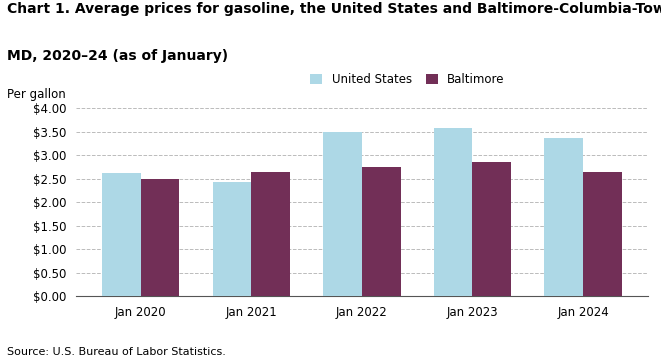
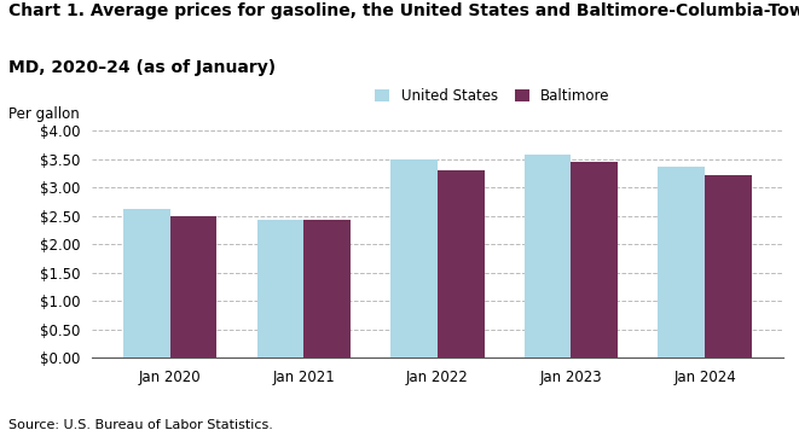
Baltimore/Jan 2021: $2.65 -> $2.42
Baltimore/Jan 2022: $2.75 -> $3.30
Baltimore/Jan 2023: $2.85 -> $3.46
Baltimore/Jan 2024: $2.65 -> $3.22
